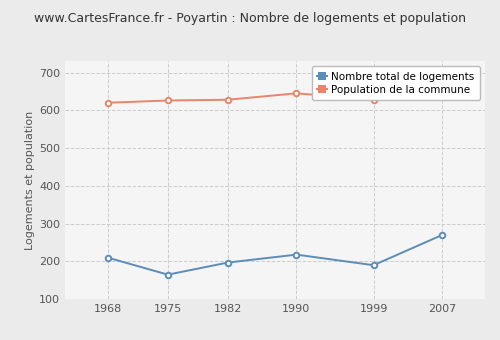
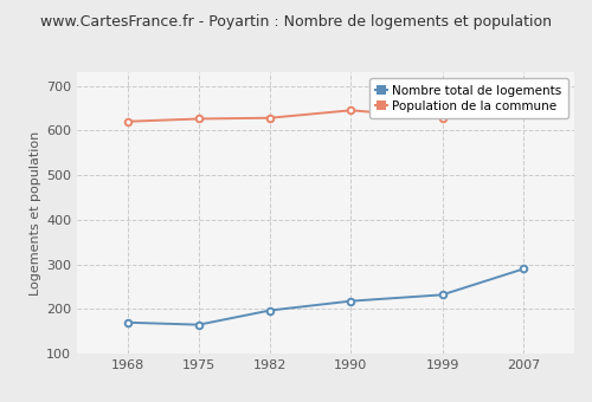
Nombre total de logements/1968: 210 -> 170
Nombre total de logements/1999: 190 -> 232
Nombre total de logements/2007: 270 -> 290
